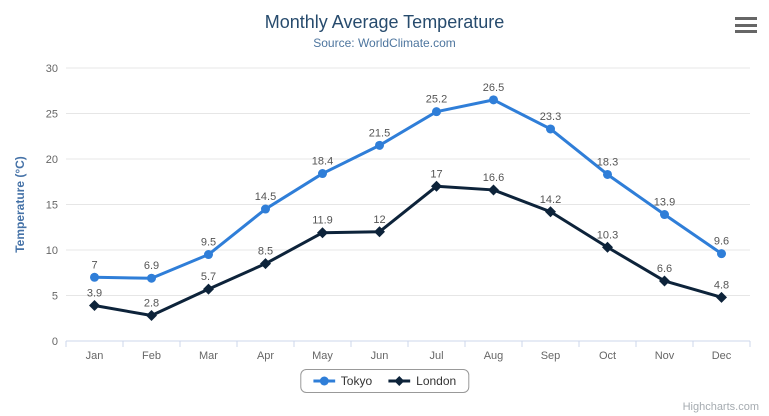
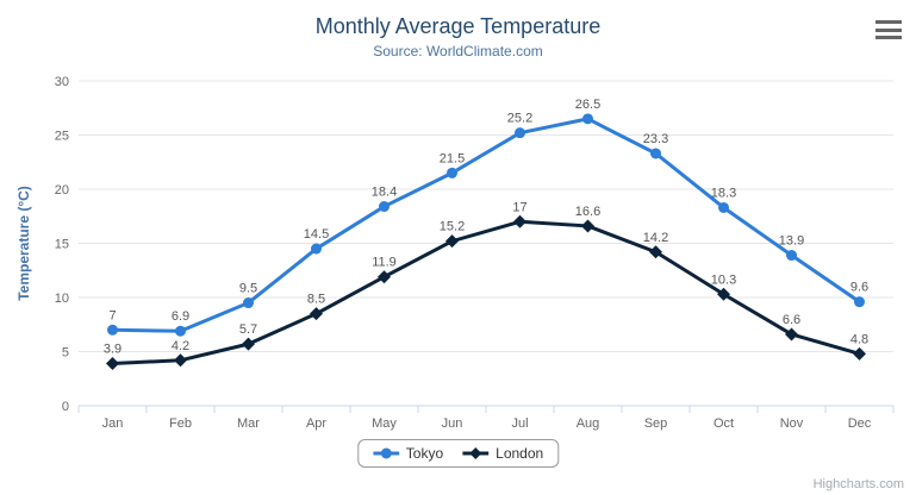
London/Feb: 2.8 -> 4.2
London/Jun: 12 -> 15.2
